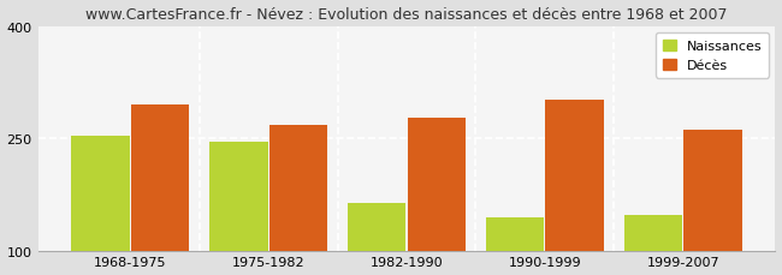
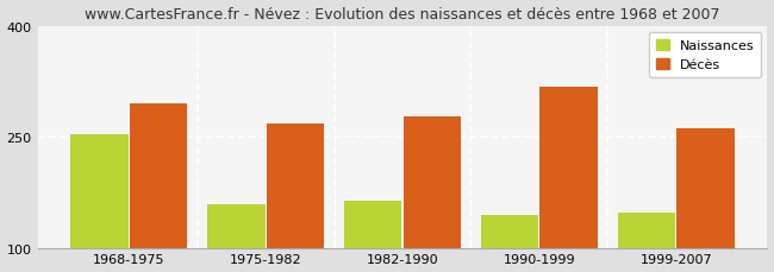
Naissances/1975-1982: 246 -> 158
Décès/1990-1999: 302 -> 318
